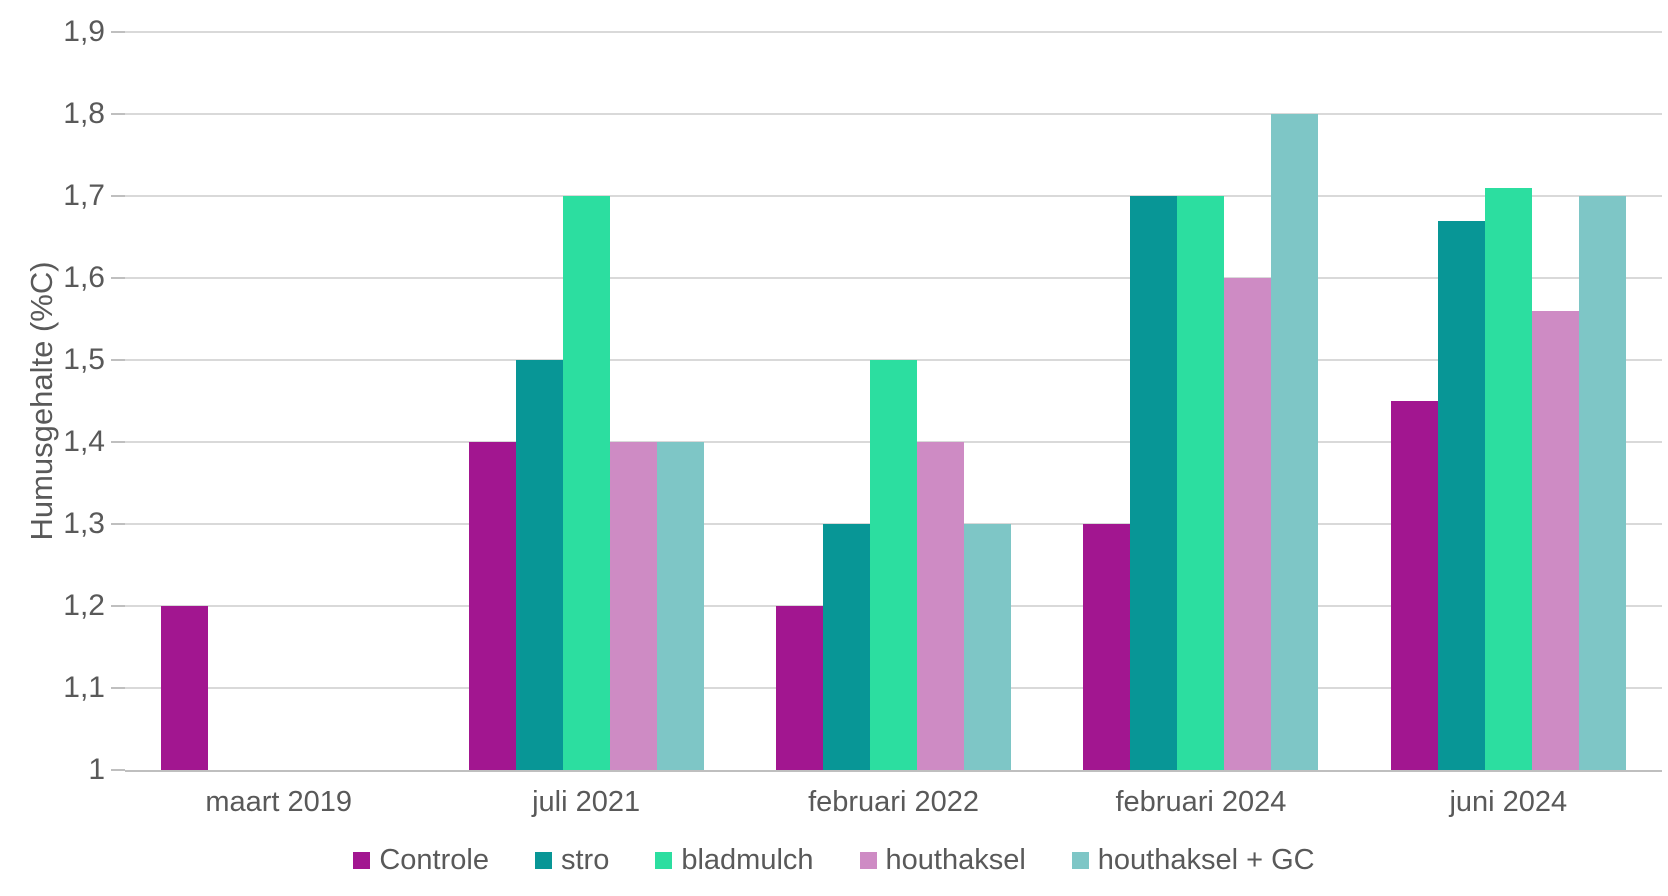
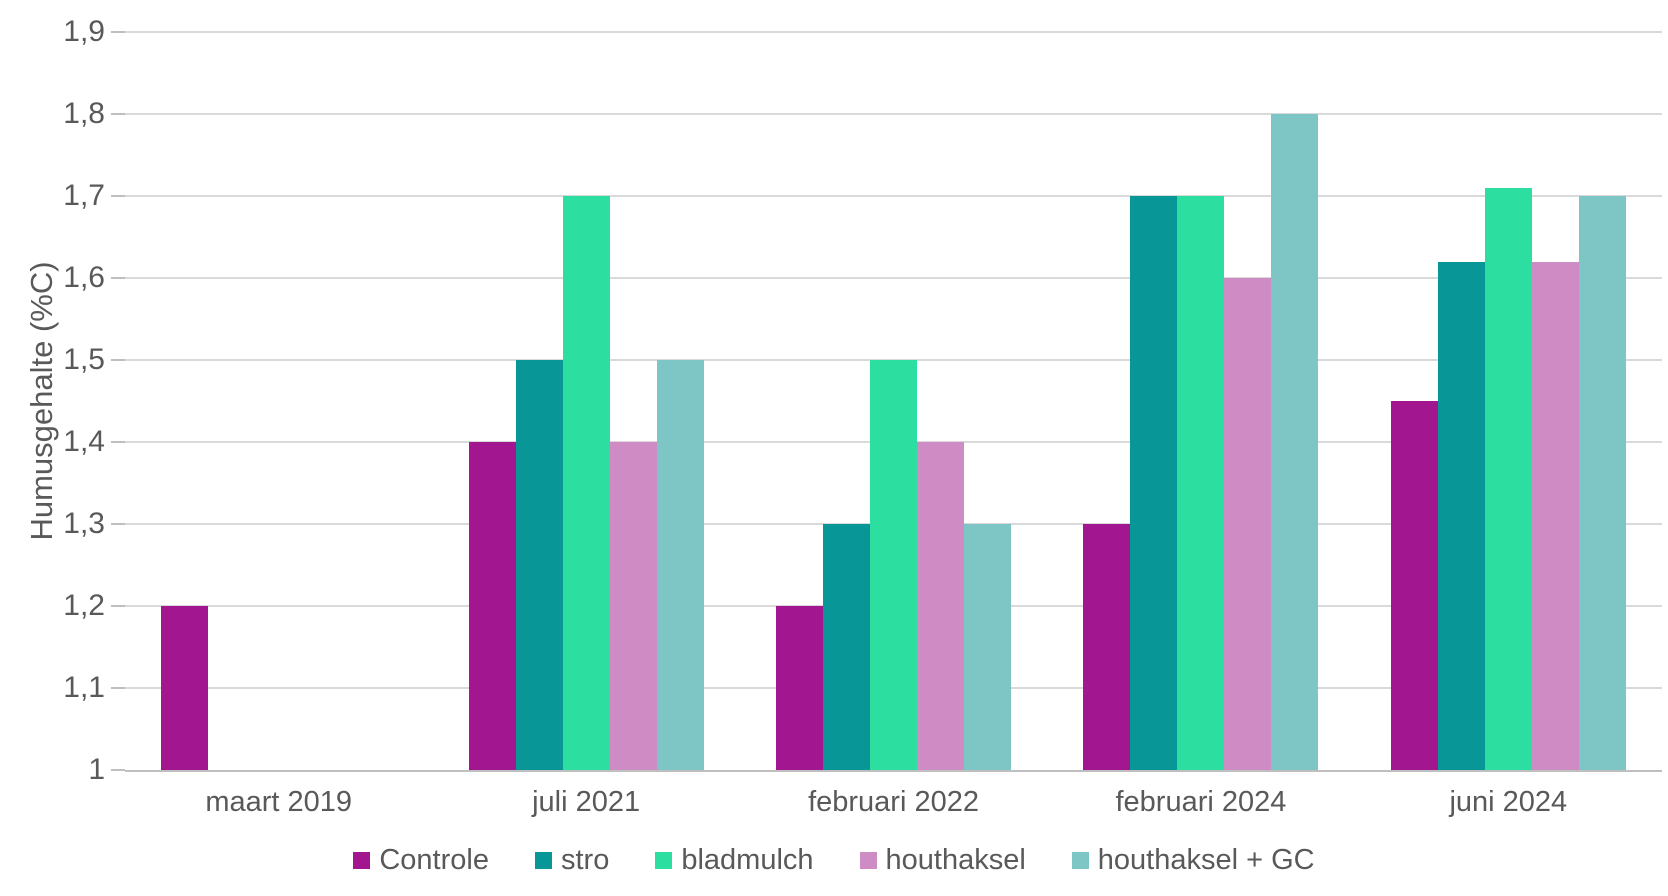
houthaksel + GC/juli 2021: 1,4 -> 1,5
stro/juni 2024: 1,67 -> 1,62
houthaksel/juni 2024: 1,56 -> 1,62
